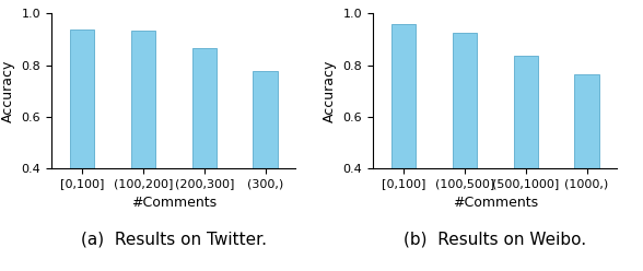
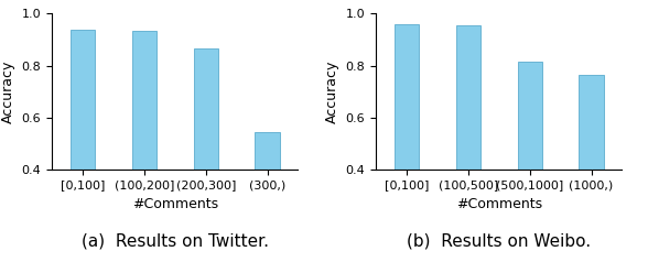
(300,): 0.775 -> 0.545
(100,500]: 0.925 -> 0.955
(500,1000]: 0.838 -> 0.815
